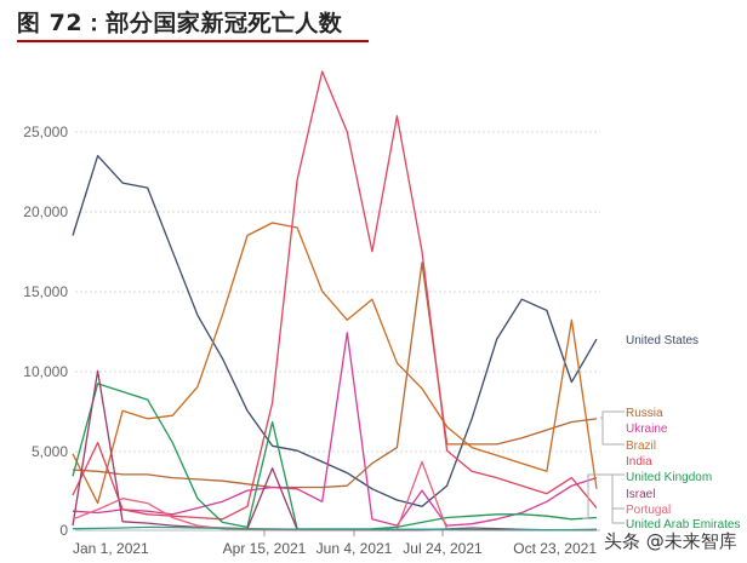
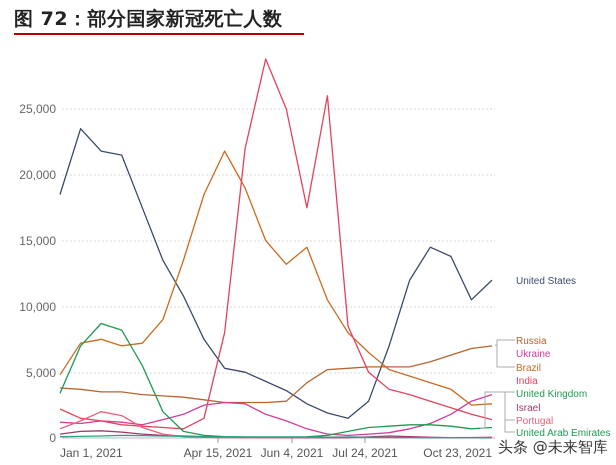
Brazil/Jan 1, 2021: 1700 -> 7200
India/Jan 1, 2021: 5500 -> 1500
United Kingdom/Jan 1, 2021: 9200 -> 7000
Israel/Jan 1, 2021: 10000 -> 500
Brazil/Apr 15, 2021: 19300 -> 21800
United Kingdom/Apr 15, 2021: 6800 -> 100
Israel/Apr 15, 2021: 3900 -> 100
Ukraine/Jun 4, 2021: 12400 -> 1300
Russia/Jul 24, 2021: 16800 -> 5300
Ukraine/Jul 24, 2021: 2500 -> 200
Brazil/Jul 24, 2021: 8900 -> 8000
India/Jul 24, 2021: 17500 -> 8500
Portugal/Jul 24, 2021: 4300 -> 100
United States/Oct 23, 2021: 9300 -> 10500
Brazil/Oct 23, 2021: 13200 -> 2500
India/Oct 23, 2021: 3300 -> 1800
